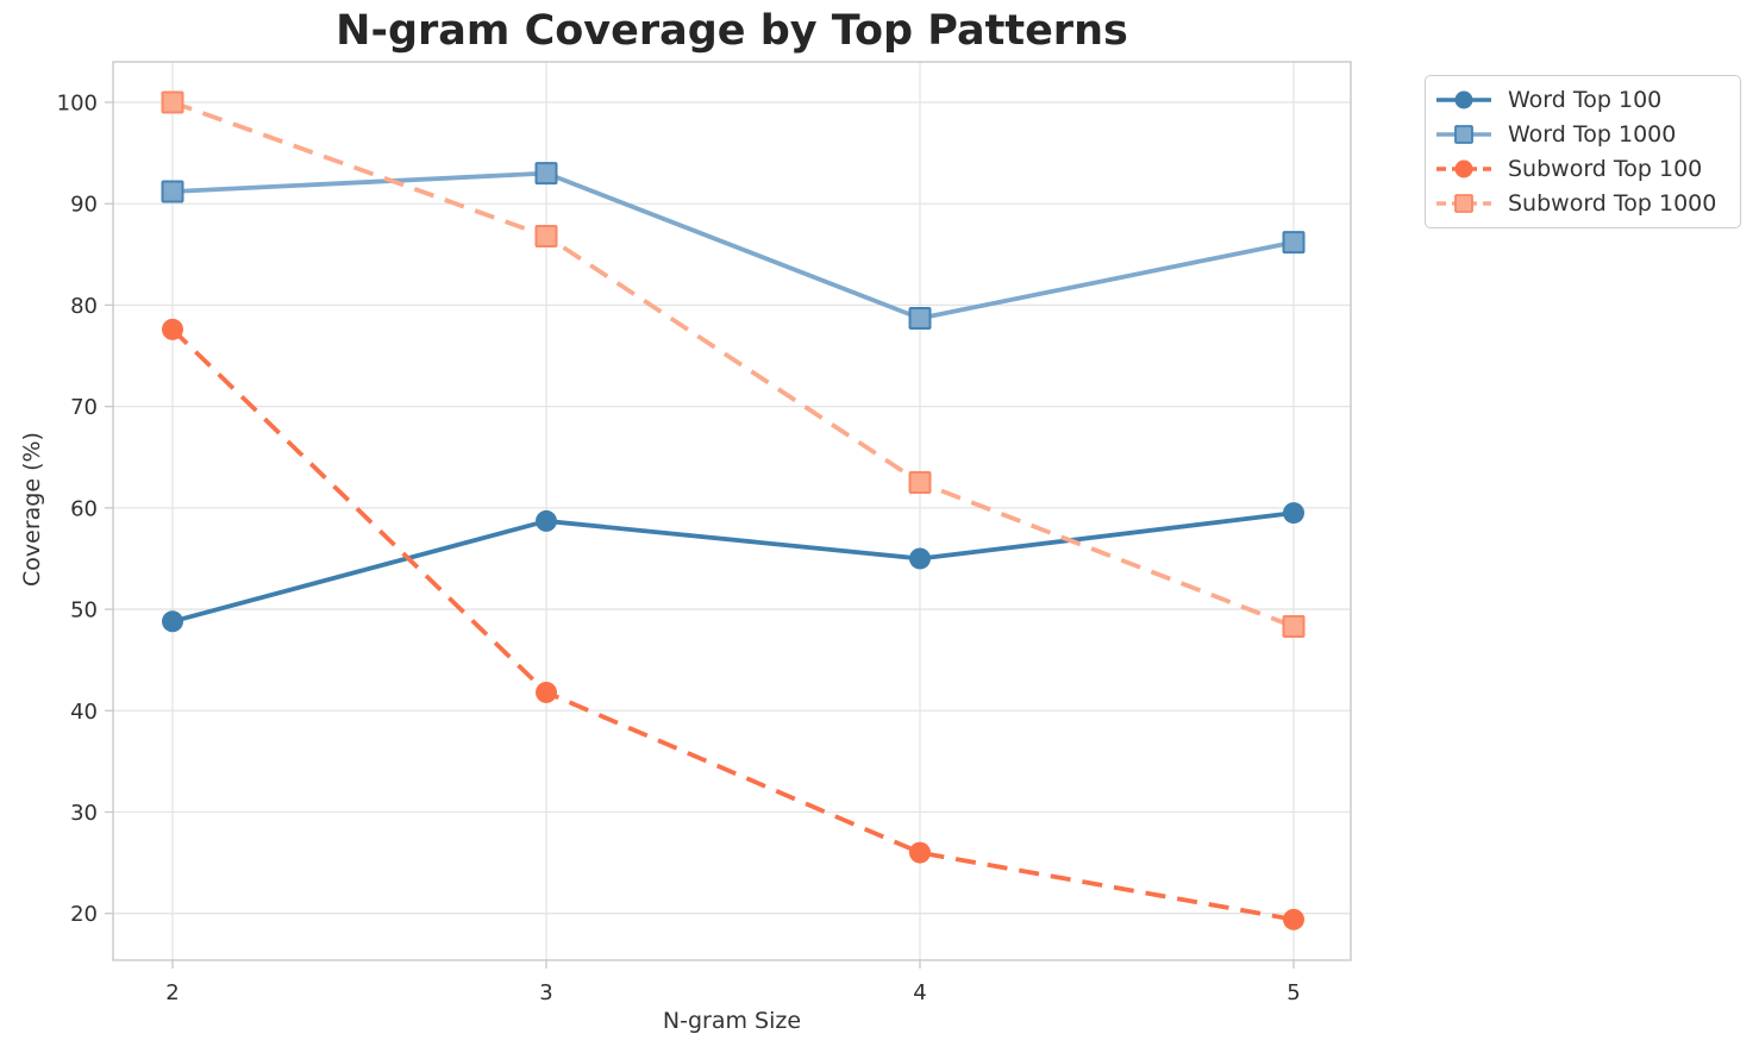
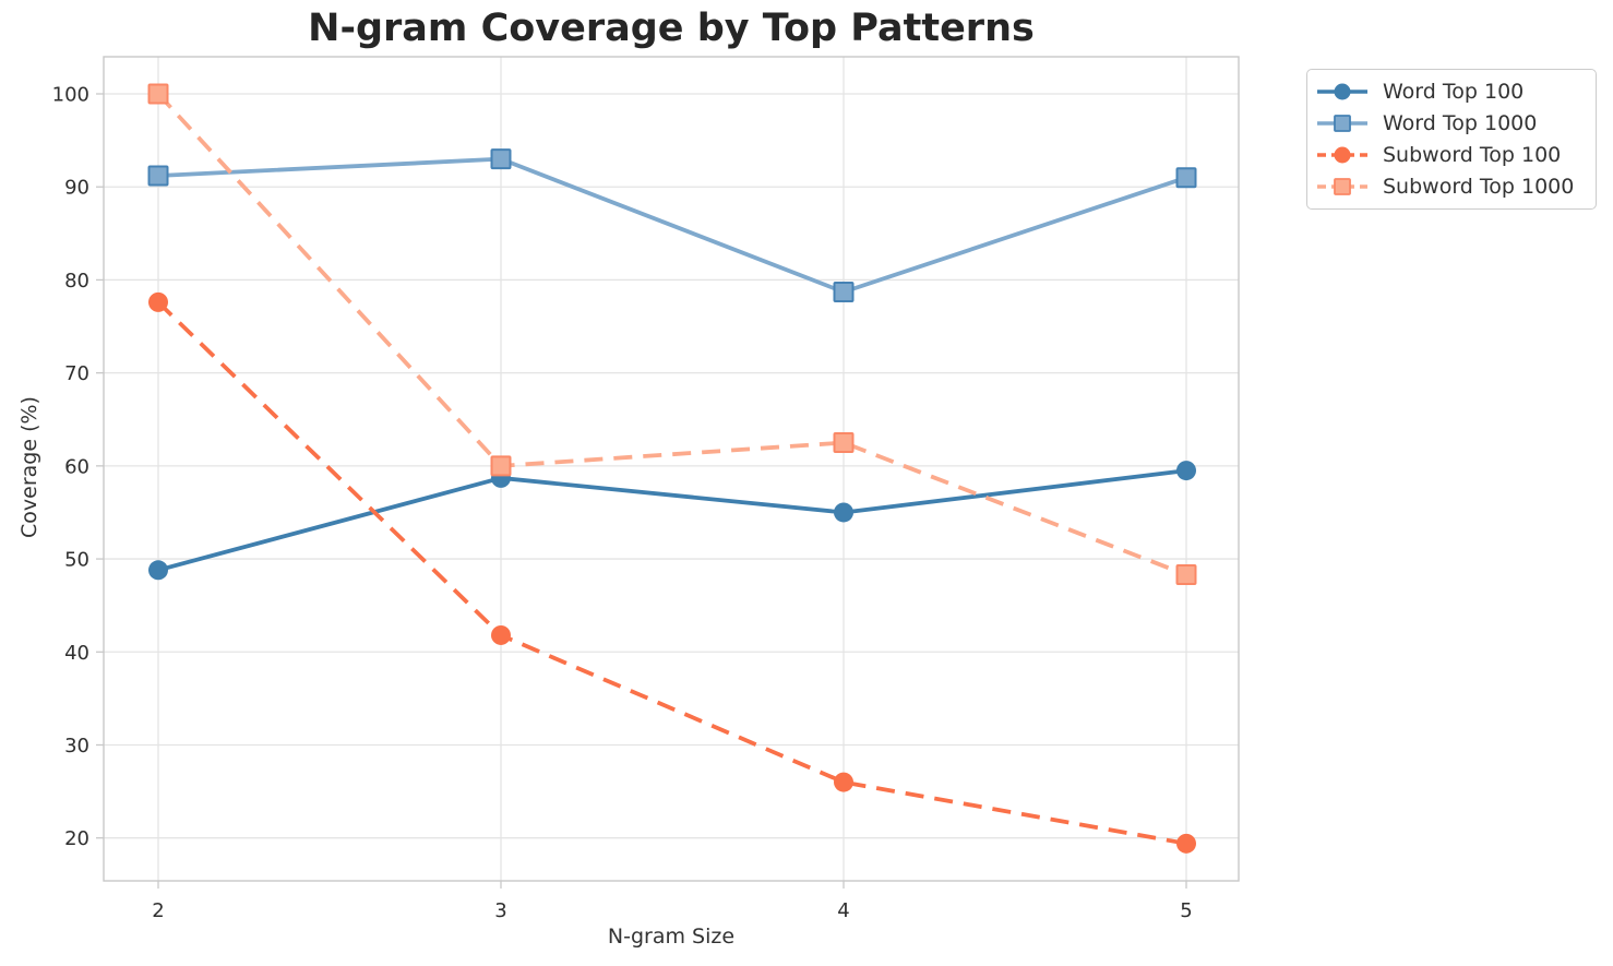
Subword Top 1000/3: 87 -> 60
Word Top 1000/5: 86 -> 91
